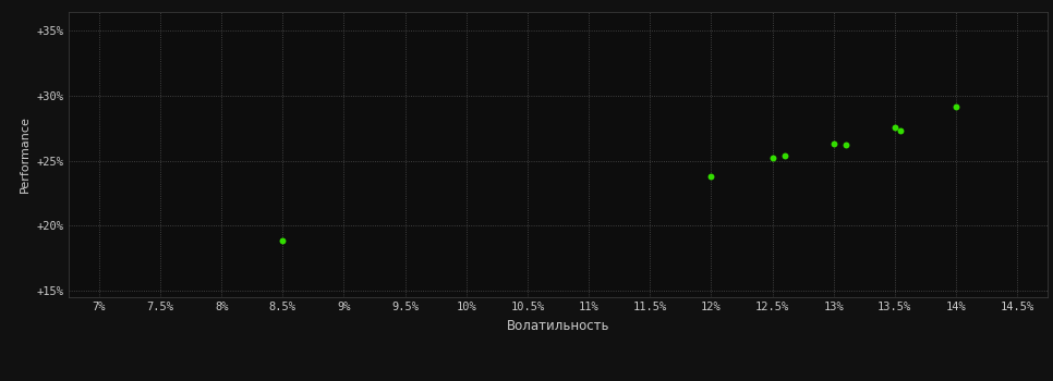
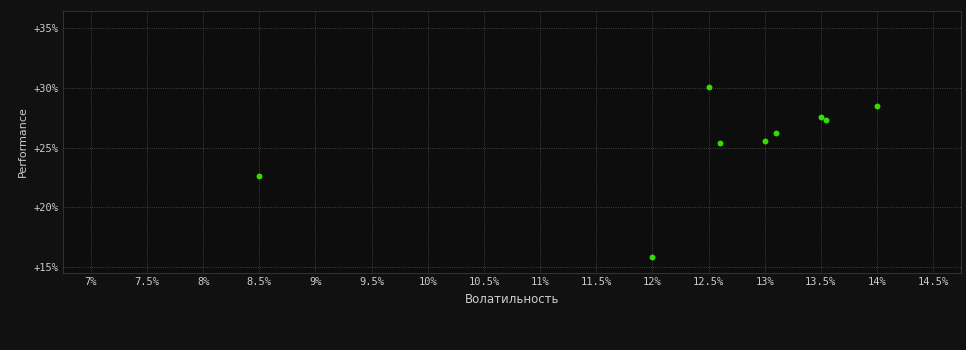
8.5%: 18.9% -> 22.6%
12%: 23.8% -> 15.8%
12.5%: 25.2% -> 30.1%
13%: 26.4% -> 25.6%
14%: 29.2% -> 28.5%
